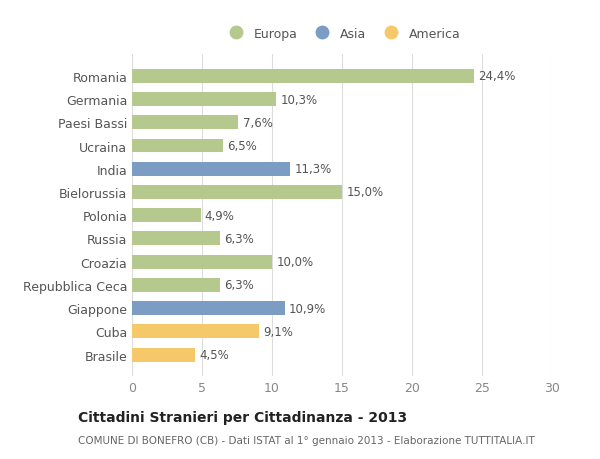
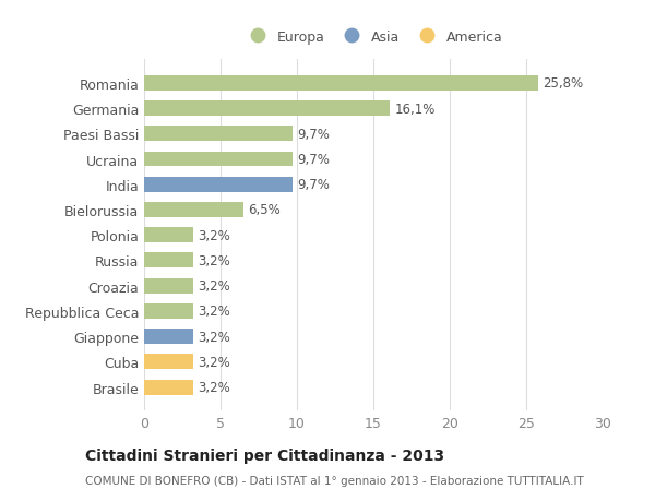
Romania: 24,4% -> 25,8%
Germania: 10,3% -> 16,1%
Paesi Bassi: 7,6% -> 9,7%
Ucraina: 6,5% -> 9,7%
India: 11,3% -> 9,7%
Bielorussia: 15,0% -> 6,5%
Polonia: 4,9% -> 3,2%
Russia: 6,3% -> 3,2%
Croazia: 10,0% -> 3,2%
Repubblica Ceca: 6,3% -> 3,2%
Giappone: 10,9% -> 3,2%
Cuba: 9,1% -> 3,2%
Brasile: 4,5% -> 3,2%
